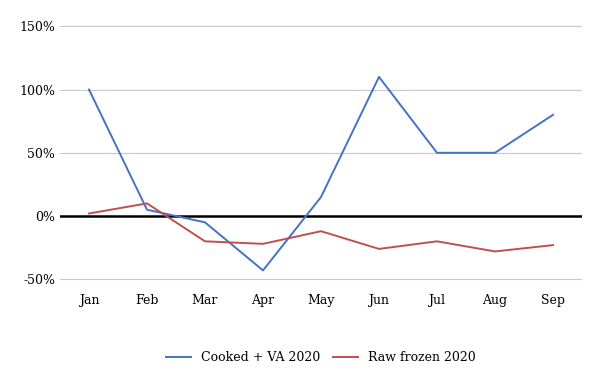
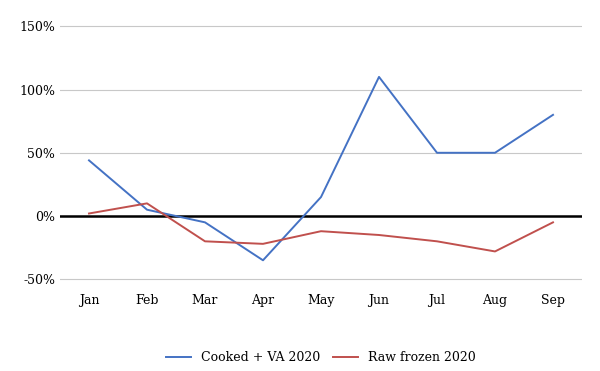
Cooked + VA 2020/Jan: 100% -> 44%
Cooked + VA 2020/Apr: -43% -> -35%
Raw frozen 2020/Jun: -26% -> -15%
Raw frozen 2020/Sep: -23% -> -5%
